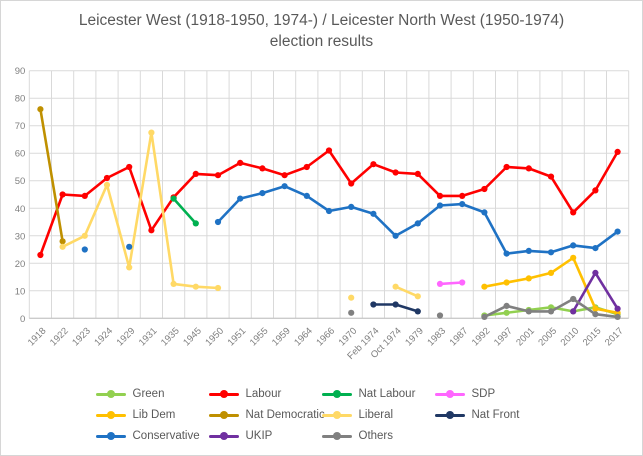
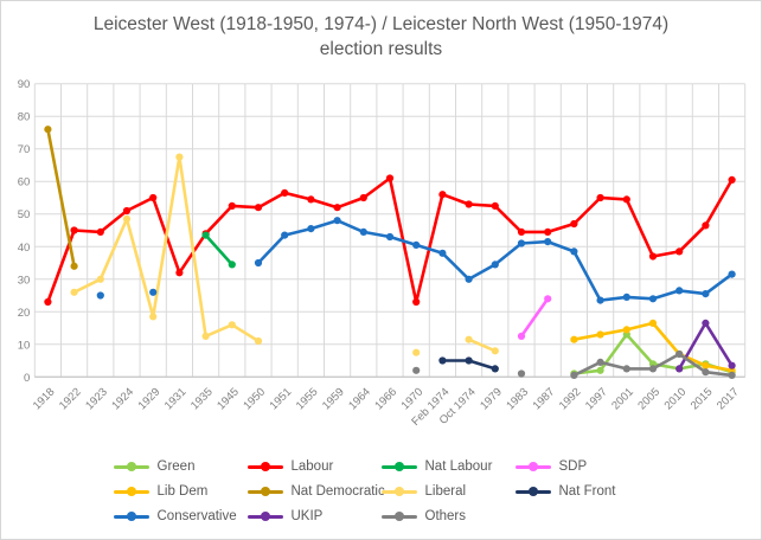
Nat Democratic/1922: 28 -> 34
Liberal/1945: 12 -> 16
Conservative/1966: 39 -> 43
Labour/1970: 49 -> 23
SDP/1987: 13 -> 24
Green/2001: 3 -> 13
Labour/2005: 52 -> 37
Lib Dem/2010: 22 -> 7
